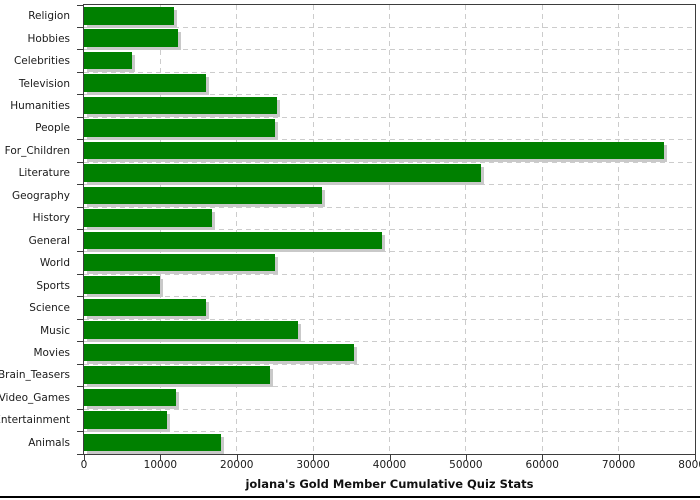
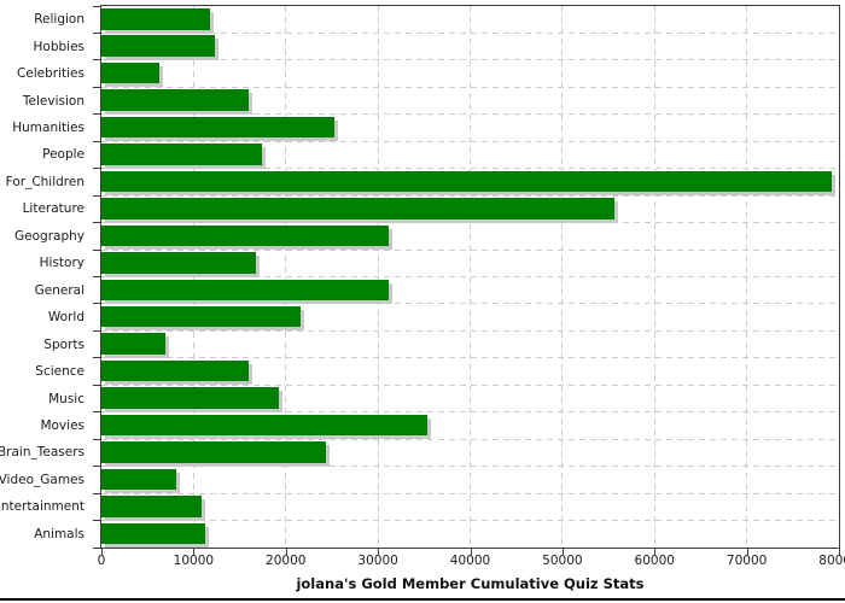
People: 25000 -> 17000
For_Children: 76000 -> 79000
Literature: 52000 -> 56000
General: 39000 -> 31000
World: 25000 -> 22000
Sports: 10000 -> 7000
Music: 28000 -> 19000
Video_Games: 12000 -> 8000
Animals: 18000 -> 11000
